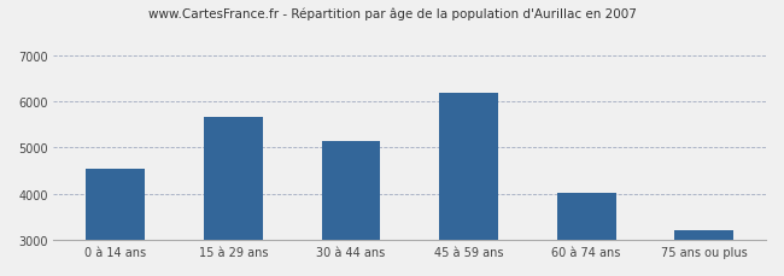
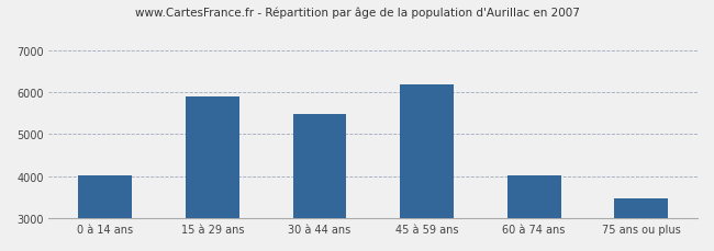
0 à 14 ans: 4550 -> 4020
15 à 29 ans: 5650 -> 5900
30 à 44 ans: 5150 -> 5480
75 ans ou plus: 3200 -> 3470
